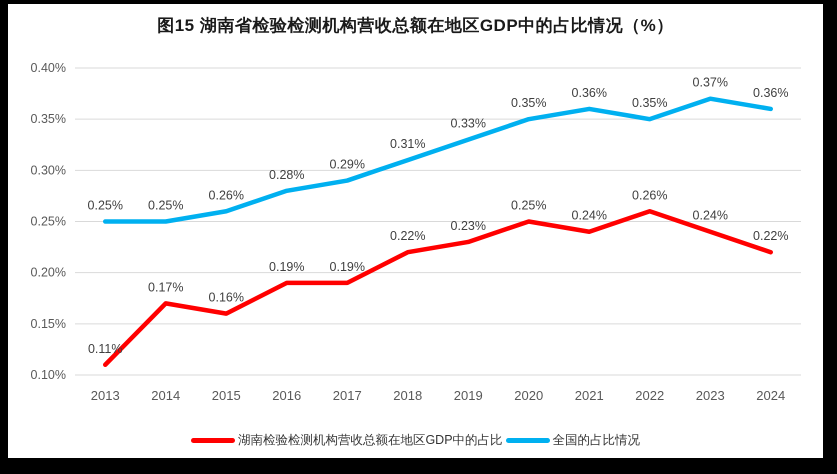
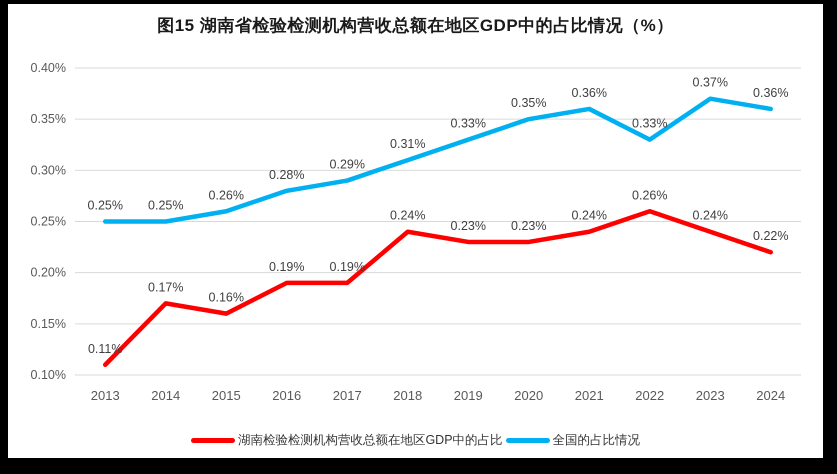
湖南检验检测机构营收总额在地区GDP中的占比/2018: 0.22% -> 0.24%
湖南检验检测机构营收总额在地区GDP中的占比/2020: 0.25% -> 0.23%
全国的占比情况/2022: 0.35% -> 0.33%
